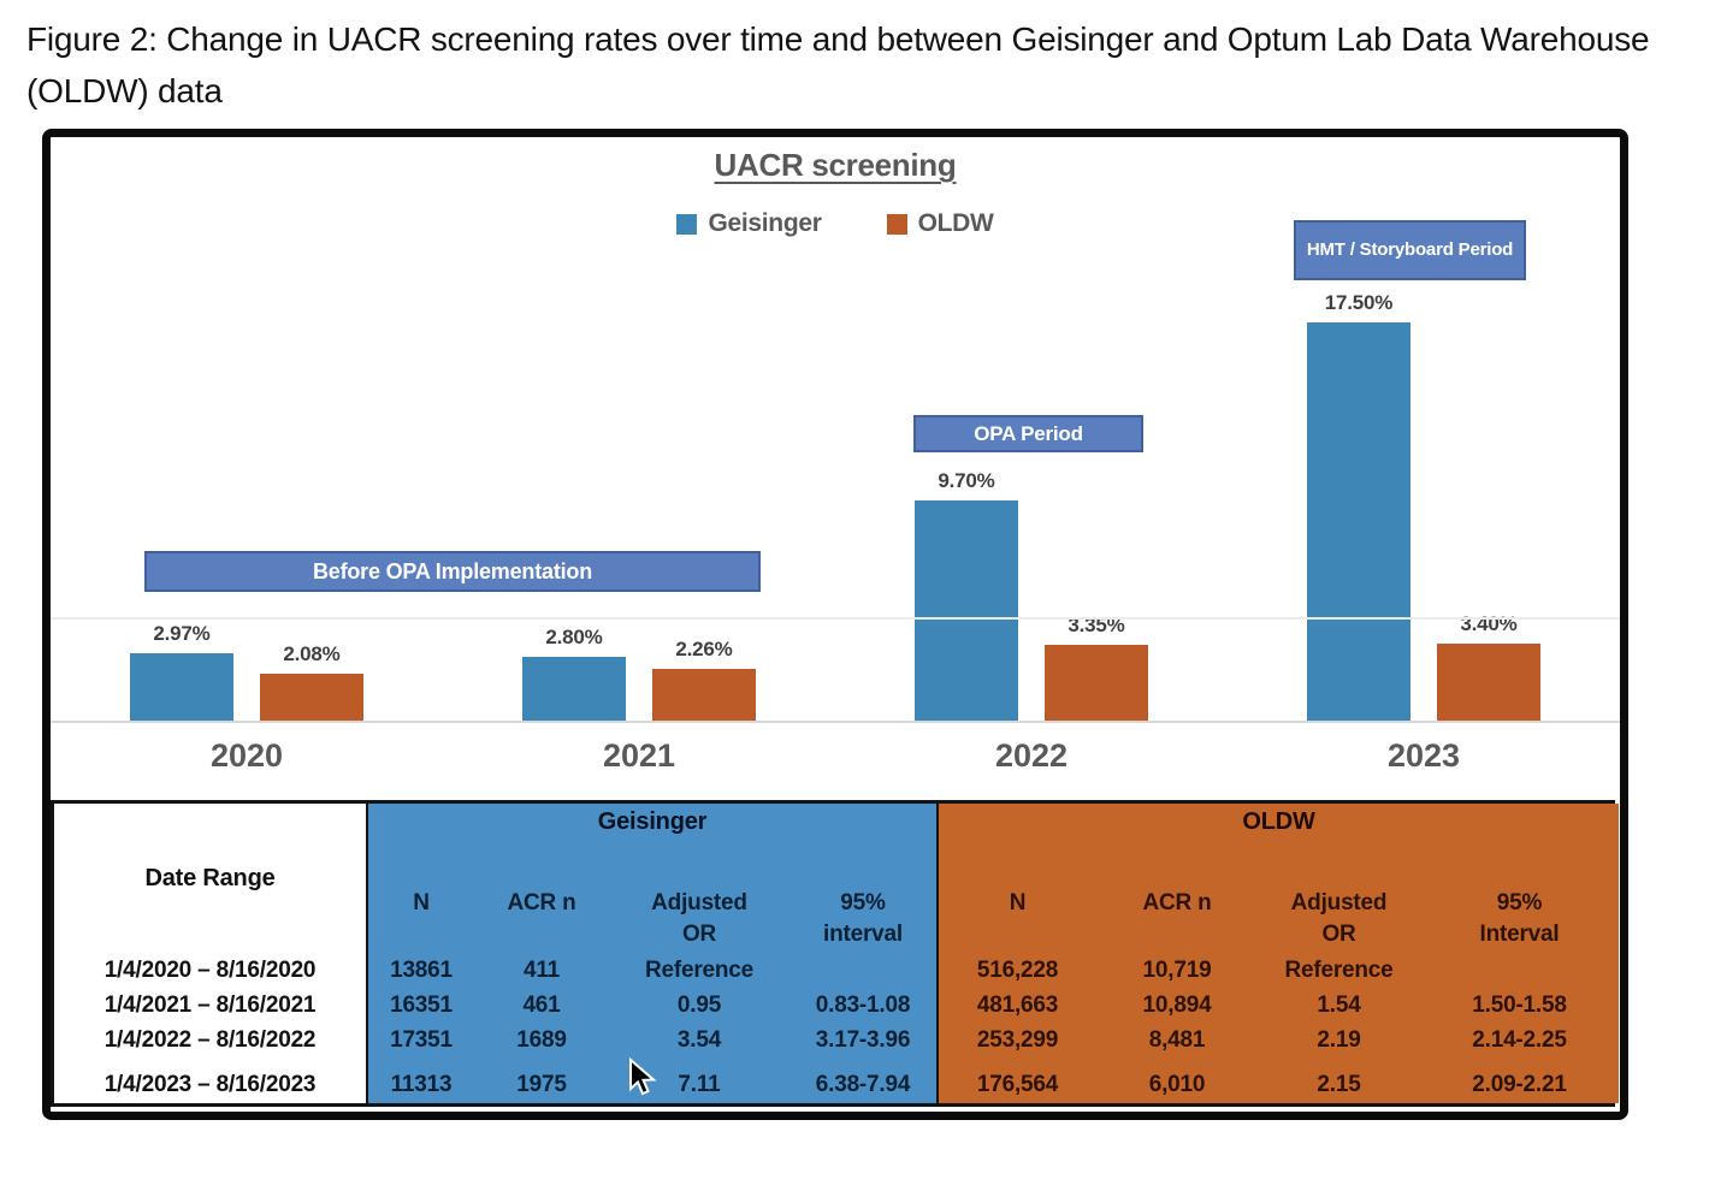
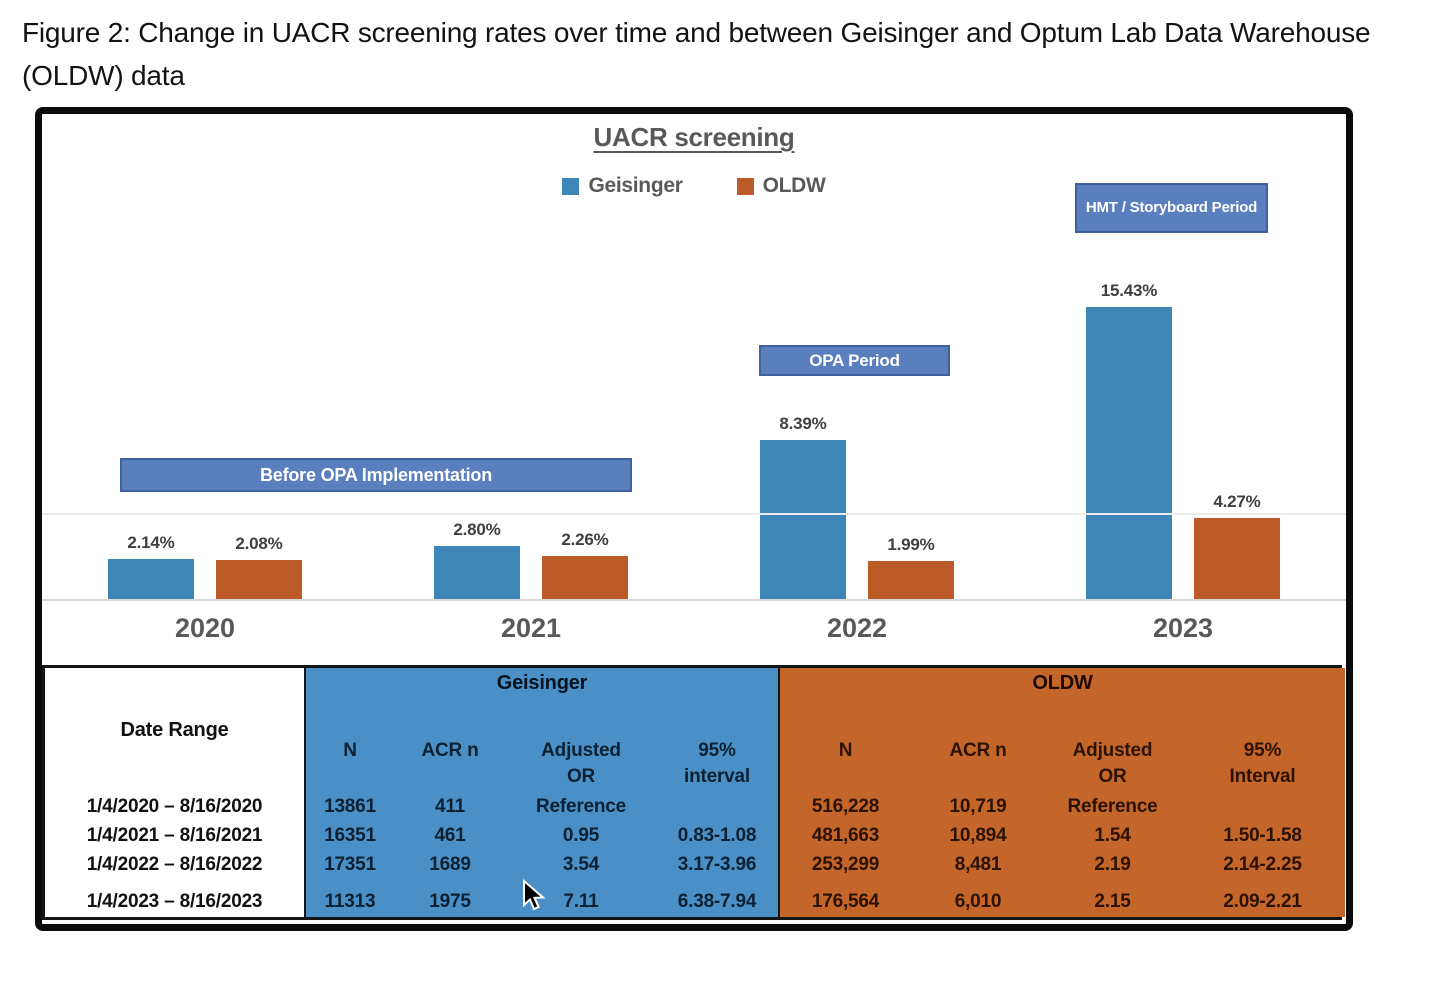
Geisinger/2020: 2.97% -> 2.14%
Geisinger/2022: 9.70% -> 8.39%
OLDW/2022: 3.35% -> 1.99%
Geisinger/2023: 17.50% -> 15.43%
OLDW/2023: 3.40% -> 4.27%
